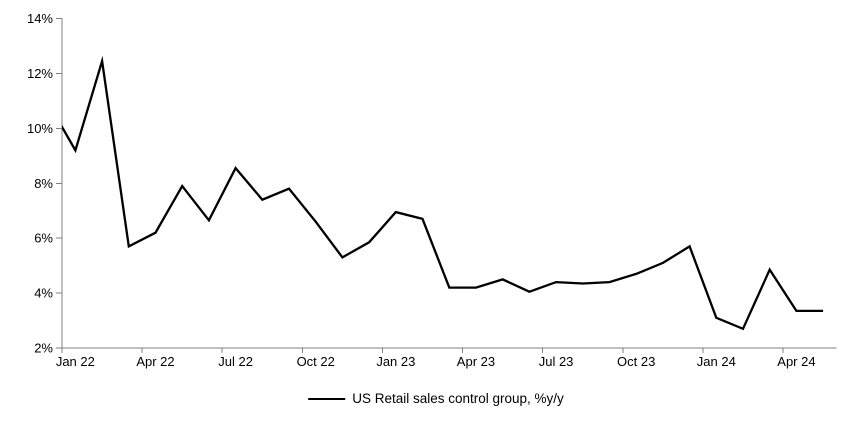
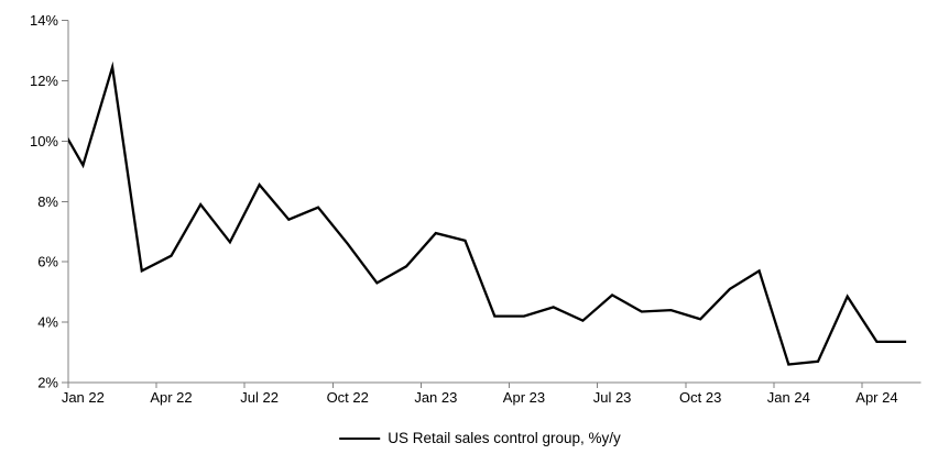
Jul 23: 4.4% -> 4.9%
Oct 23: 4.7% -> 4.1%
Jan 24: 3.1% -> 2.6%
